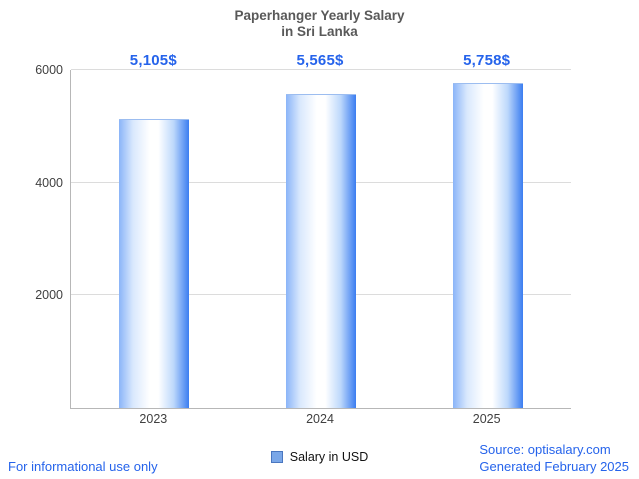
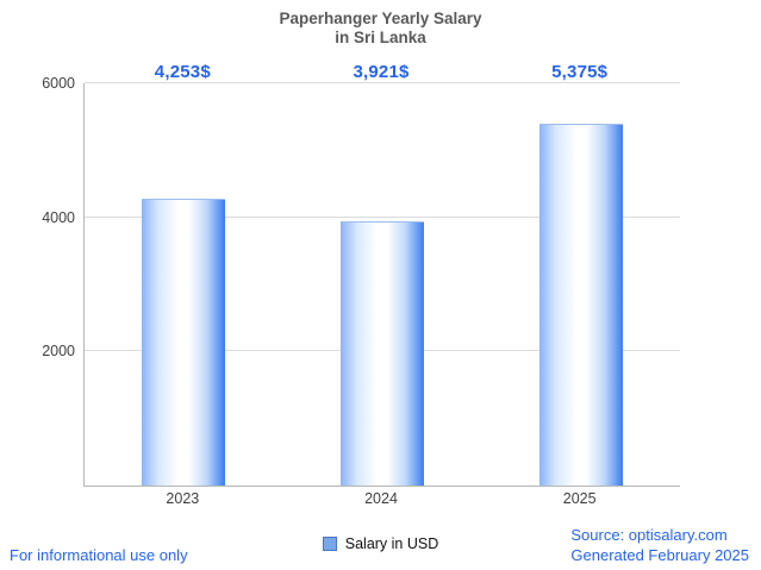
2023: 5,105 -> 4,253
2024: 5,565 -> 3,921
2025: 5,758 -> 5,375
